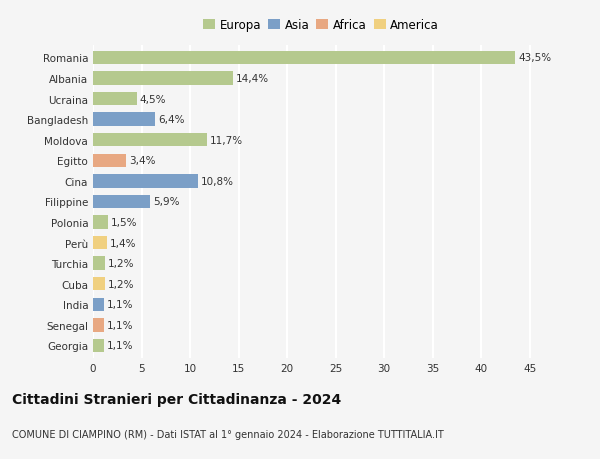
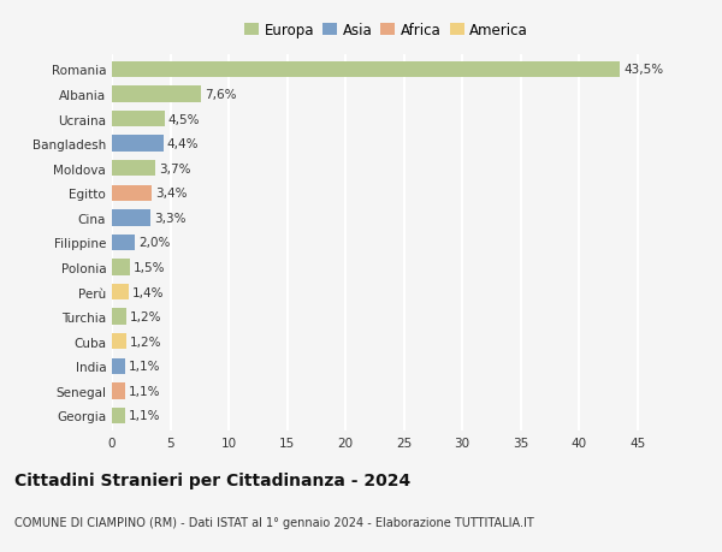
Albania: 14,4% -> 7,6%
Bangladesh: 6,4% -> 4,4%
Moldova: 11,7% -> 3,7%
Cina: 10,8% -> 3,3%
Filippine: 5,9% -> 2,0%
